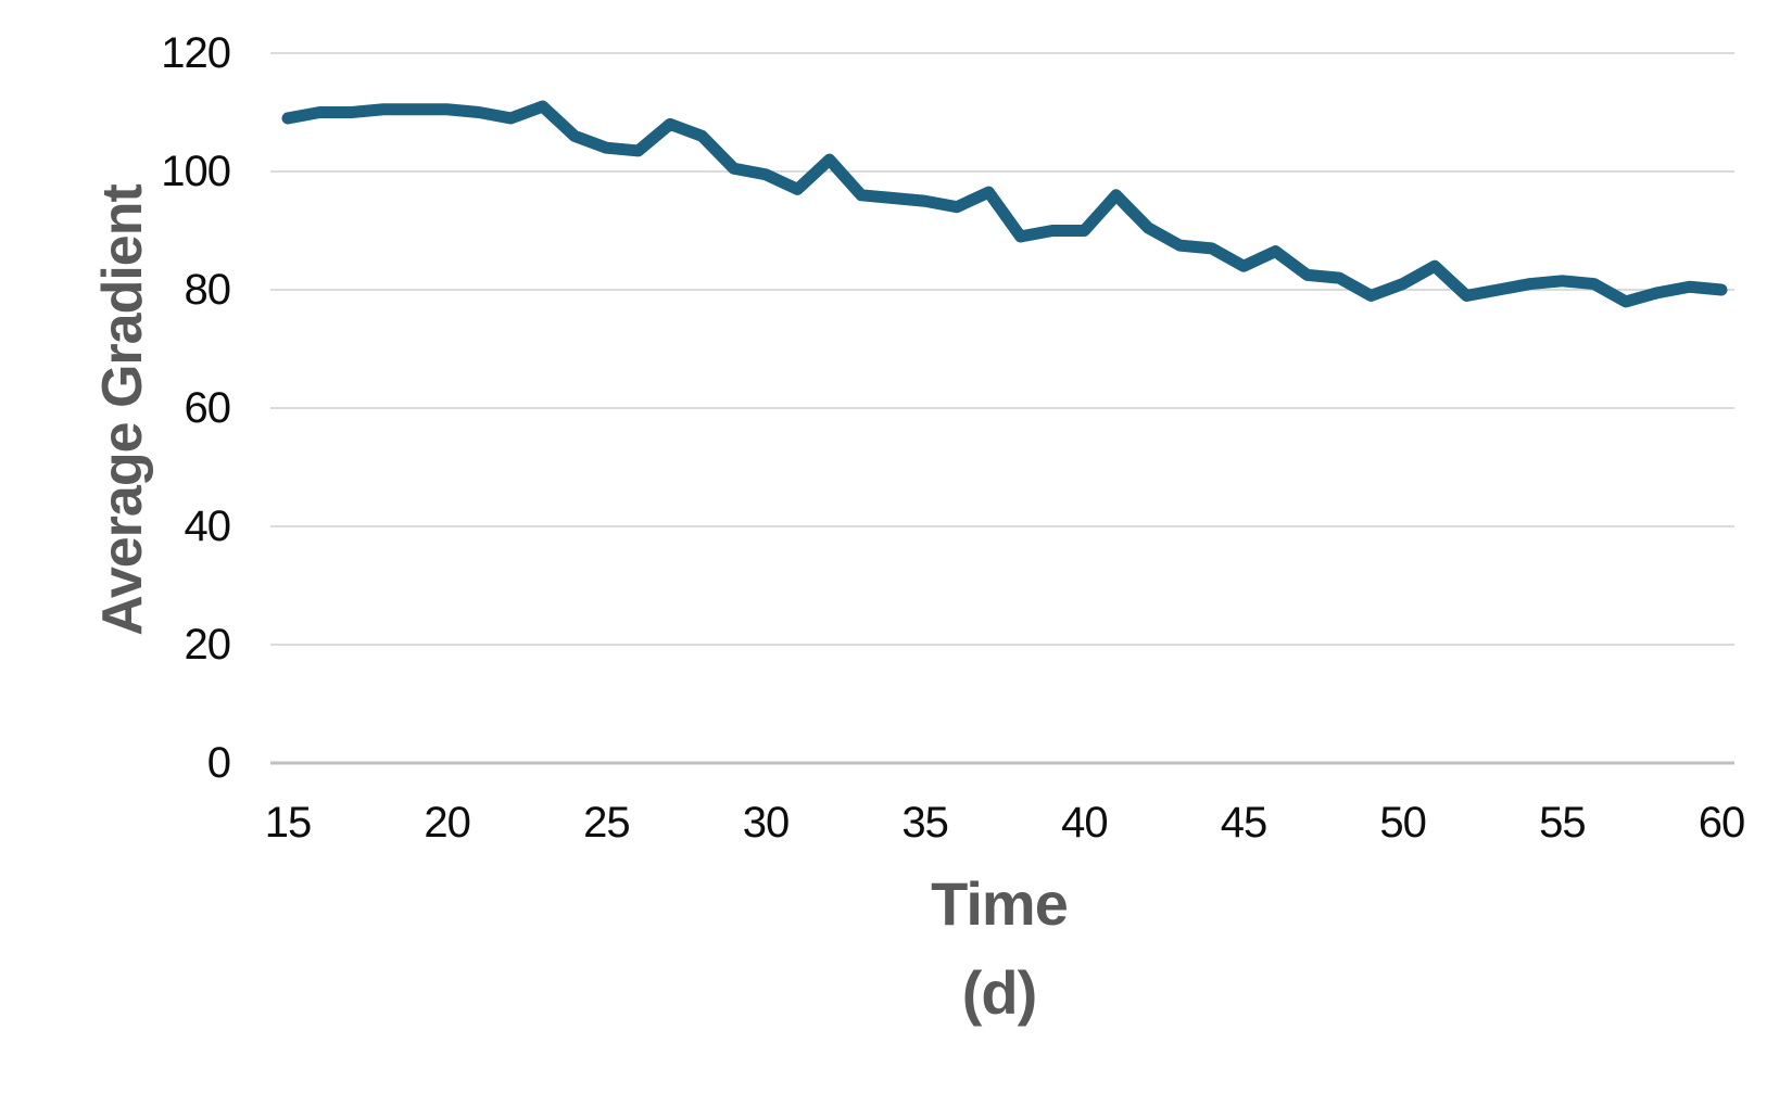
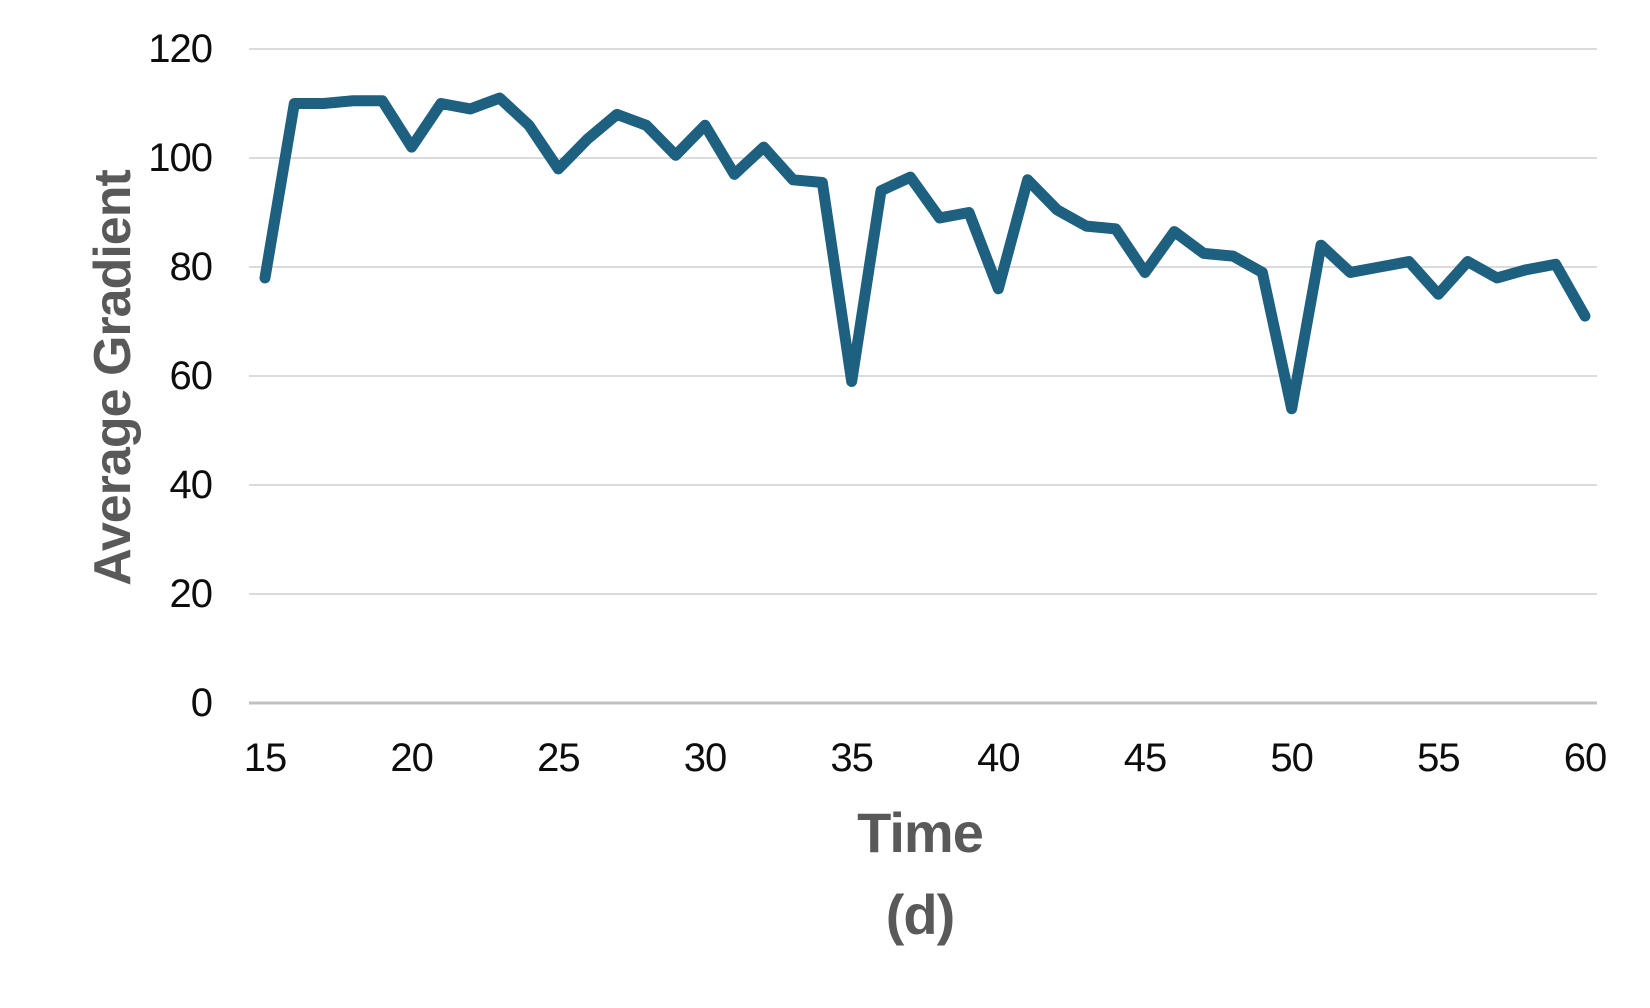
15: 109 -> 78
20: 110 -> 102
25: 104 -> 98
30: 100 -> 106
35: 95 -> 59
40: 90 -> 76
45: 84 -> 79
50: 81 -> 54
55: 82 -> 75
60: 80 -> 71
